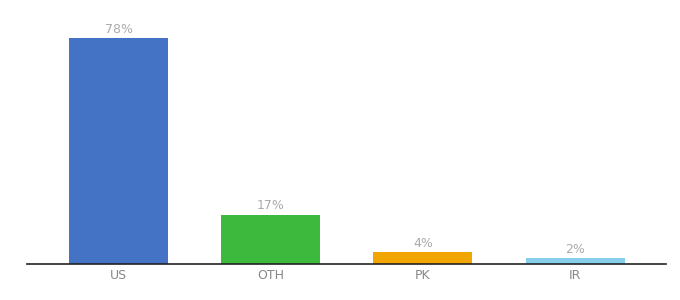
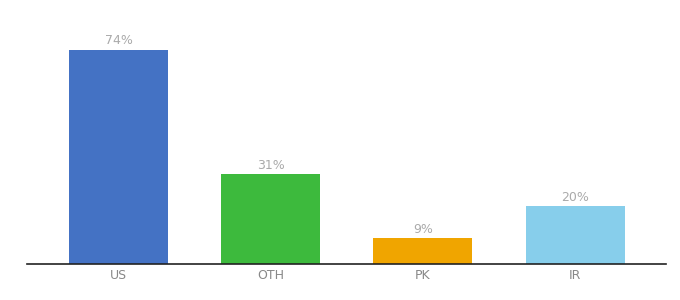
US: 78% -> 74%
OTH: 17% -> 31%
PK: 4% -> 9%
IR: 2% -> 20%
